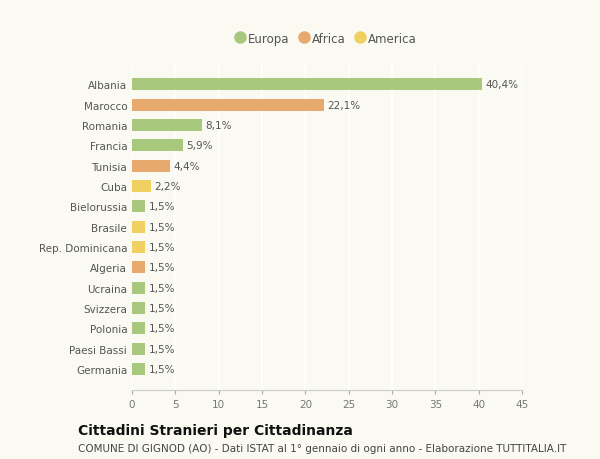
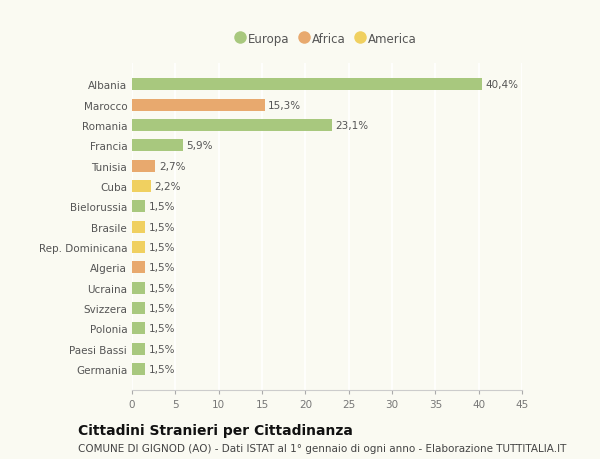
Marocco: 22,1% -> 15,3%
Romania: 8,1% -> 23,1%
Tunisia: 4,4% -> 2,7%
